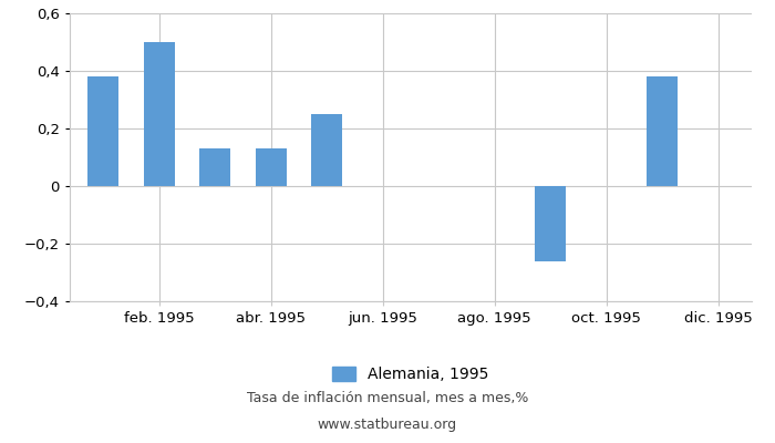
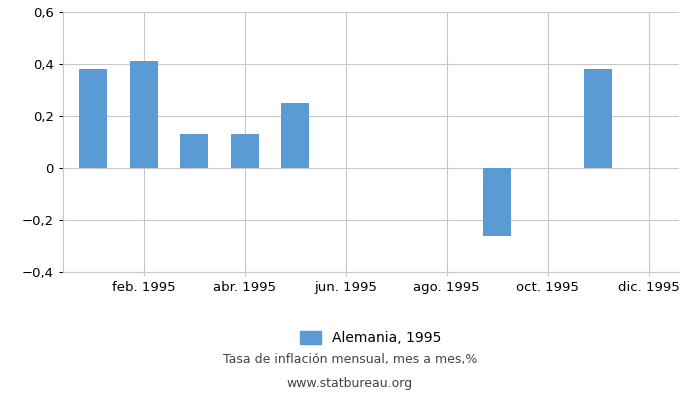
feb. 1995: 0,50 -> 0,41
